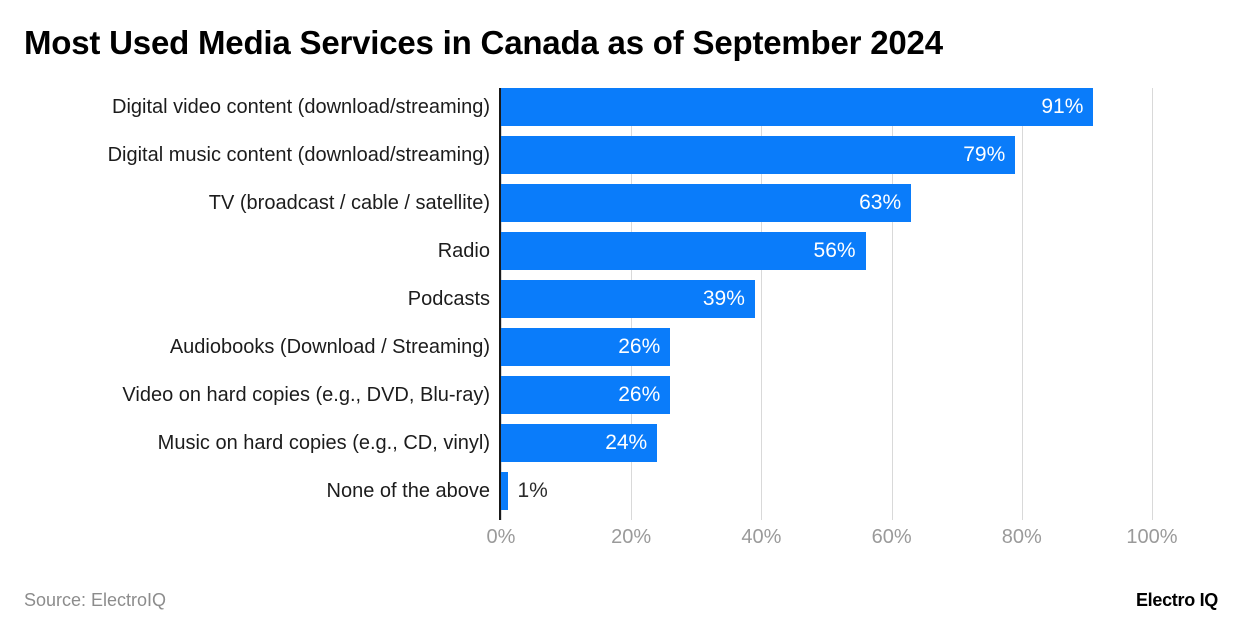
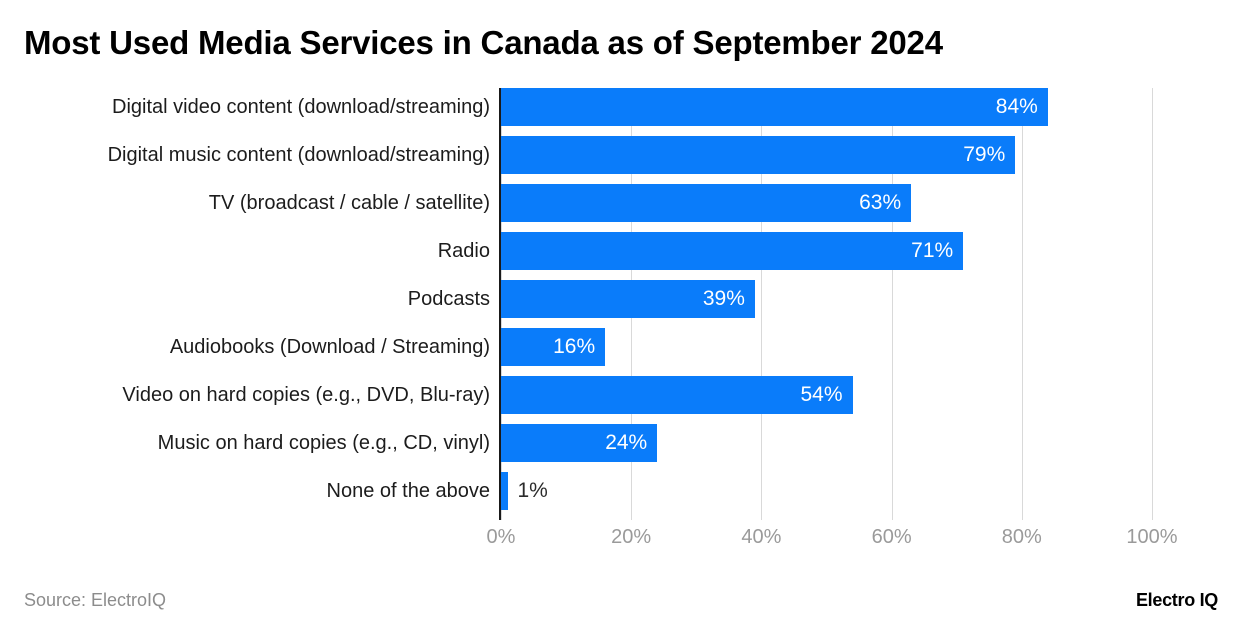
Digital video content (download/streaming): 91% -> 84%
Radio: 56% -> 71%
Audiobooks (Download / Streaming): 26% -> 16%
Video on hard copies (e.g., DVD, Blu-ray): 26% -> 54%
